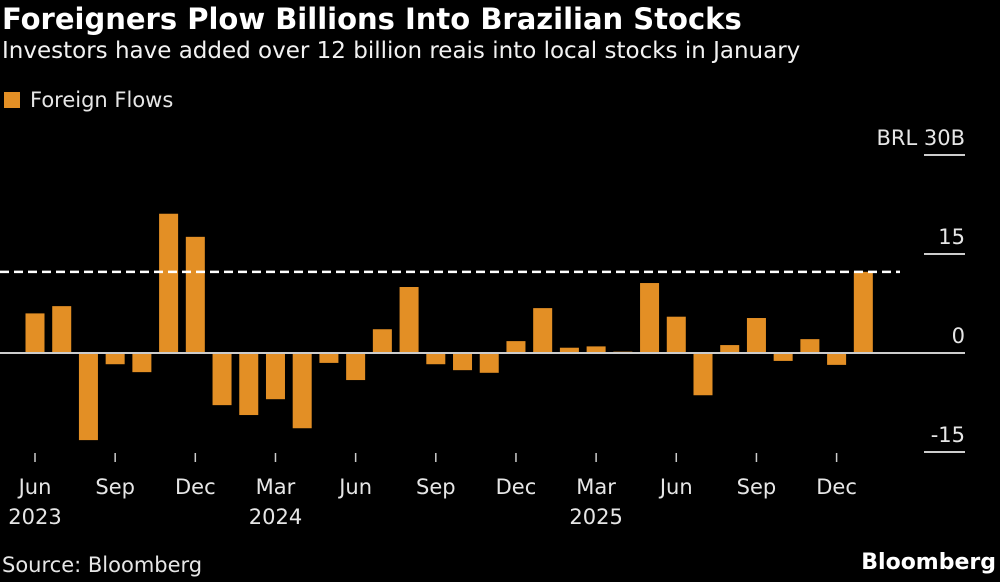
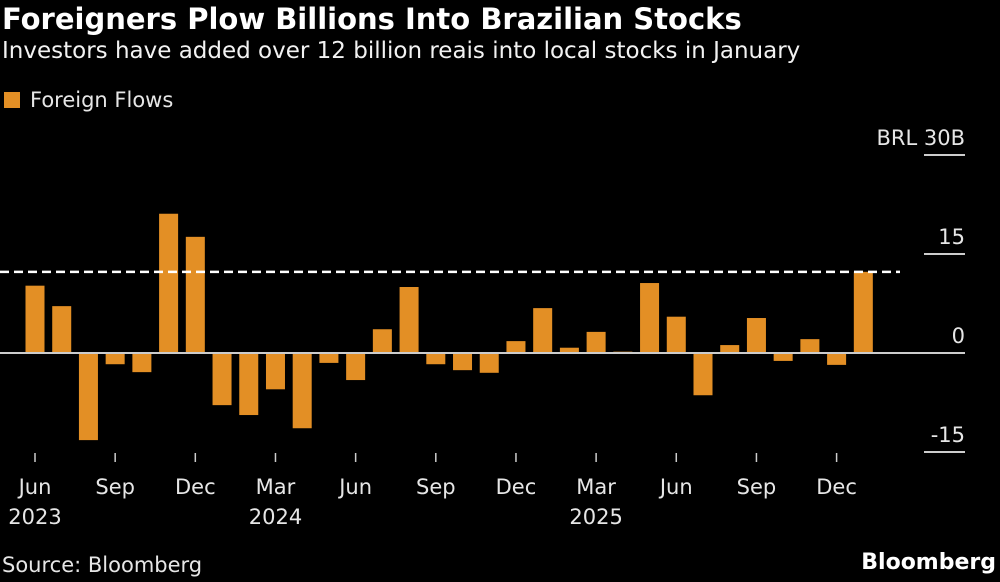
Jun 2023: 6 -> 10
Mar 2024: -7 -> -6
Mar 2025: 1 -> 3
